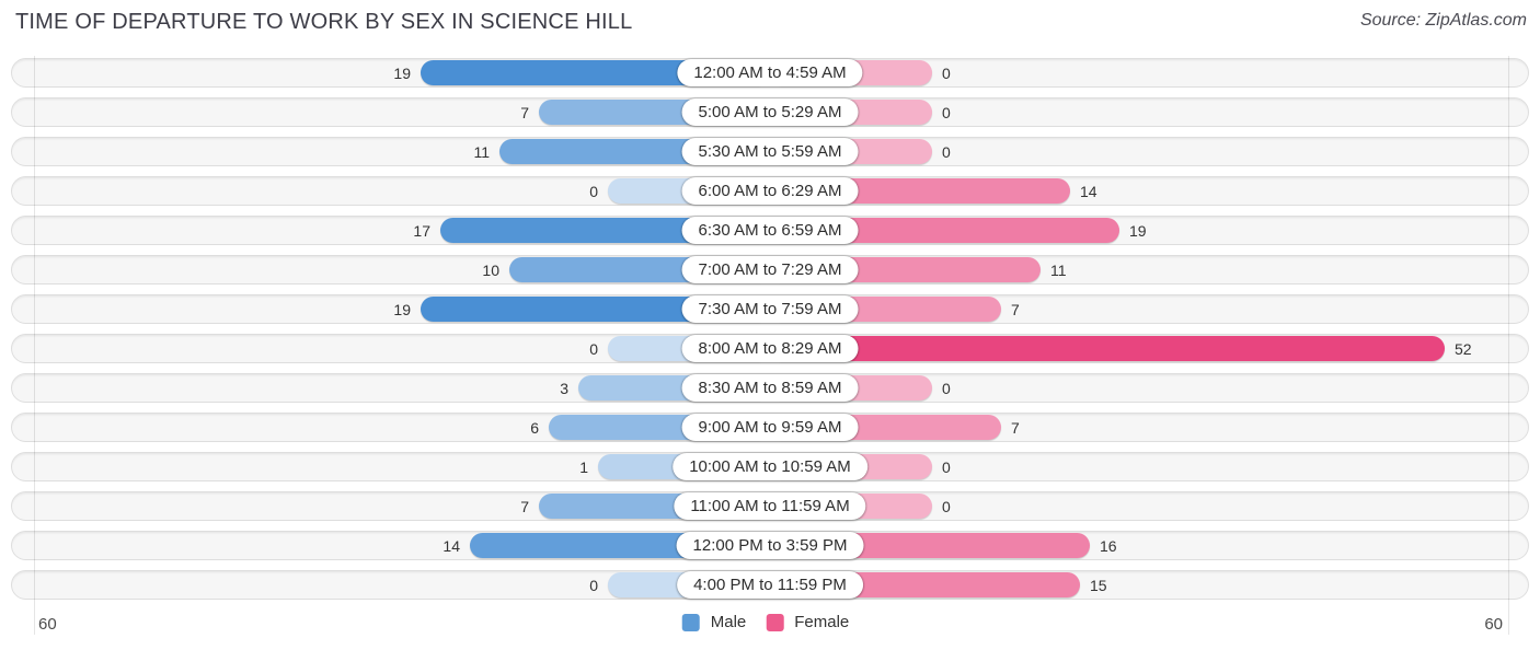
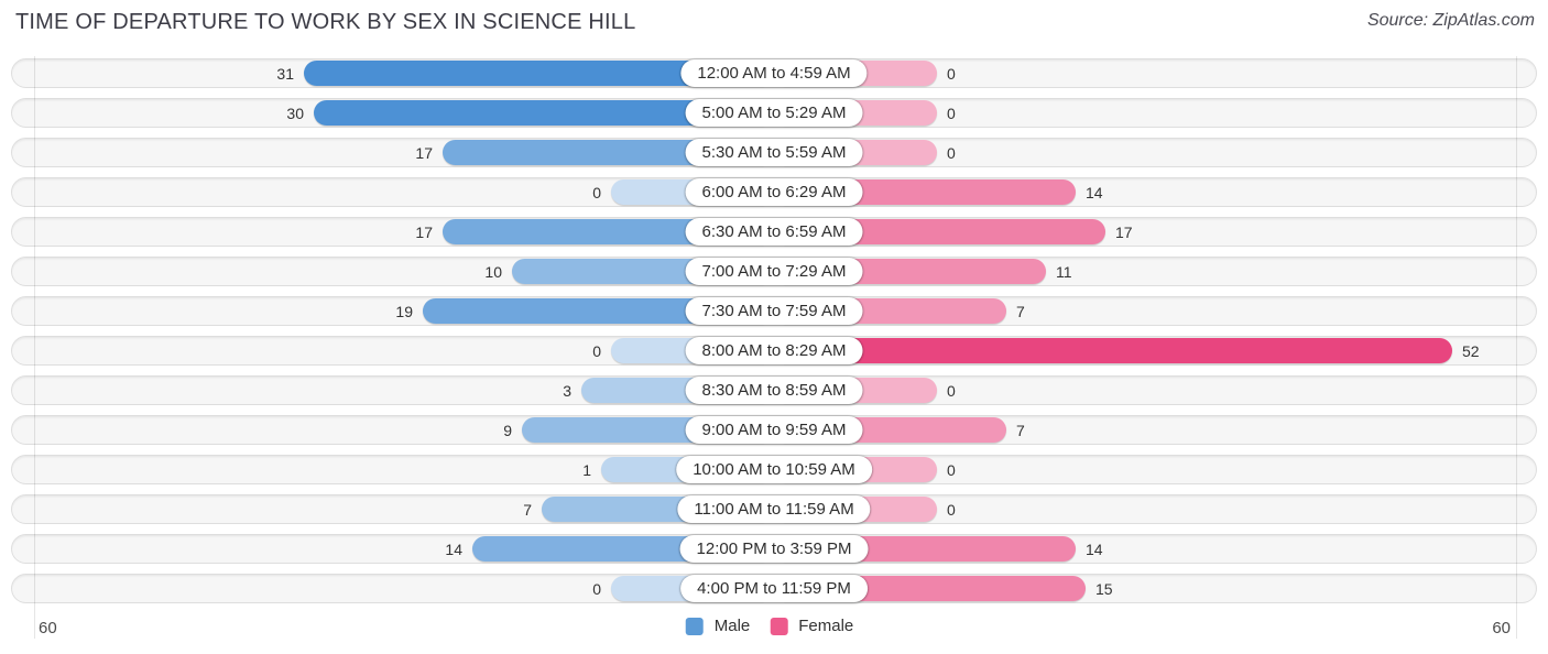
Male/12:00 AM to 4:59 AM: 19 -> 31
Male/5:00 AM to 5:29 AM: 7 -> 30
Male/5:30 AM to 5:59 AM: 11 -> 17
Female/6:30 AM to 6:59 AM: 19 -> 17
Male/9:00 AM to 9:59 AM: 6 -> 9
Female/12:00 PM to 3:59 PM: 16 -> 14
